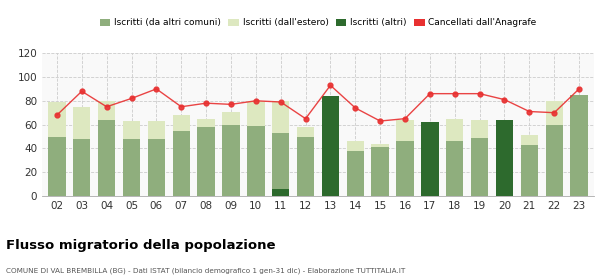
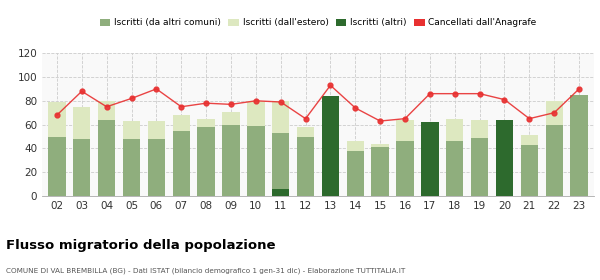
Cancellati dall'Anagrafe/21: 71 -> 65
